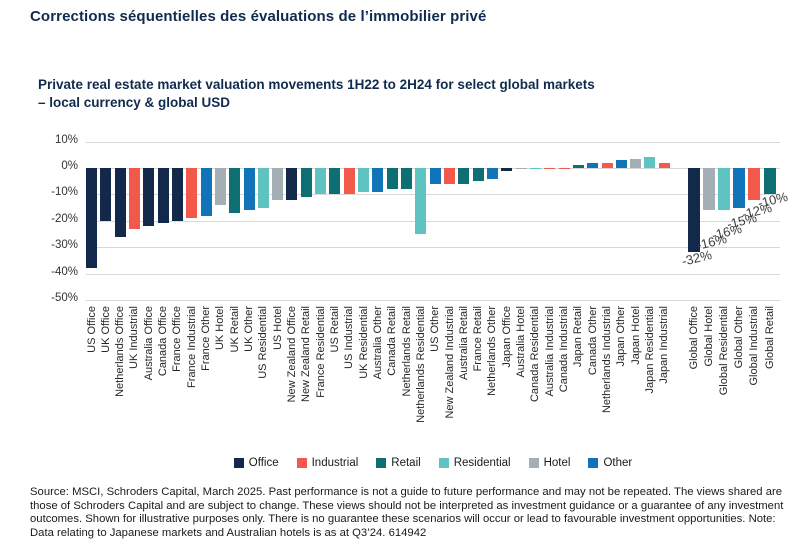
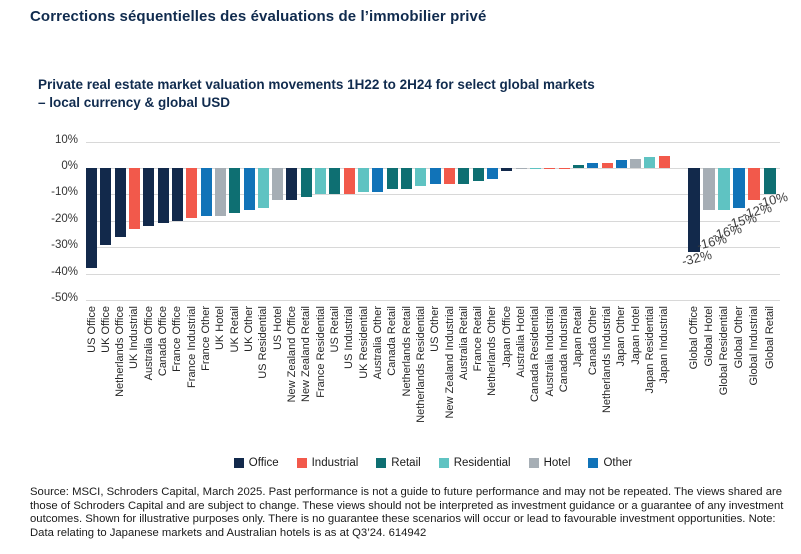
UK Office: -20% -> -29%
UK Hotel: -14% -> -18%
Netherlands Residential: -25% -> -7%
Japan Industrial: 2% -> 4%
